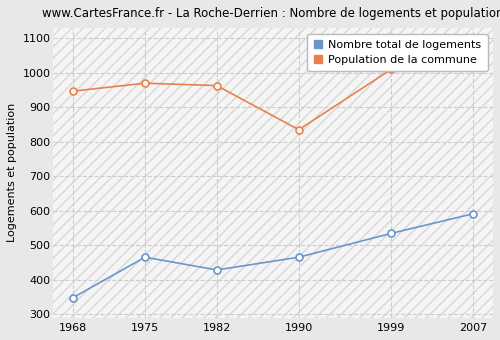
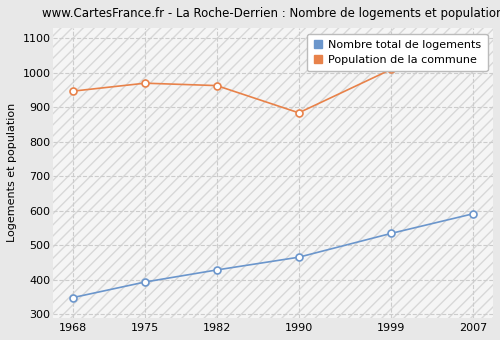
Nombre total de logements/1975: 465 -> 393
Population de la commune/1990: 835 -> 884
